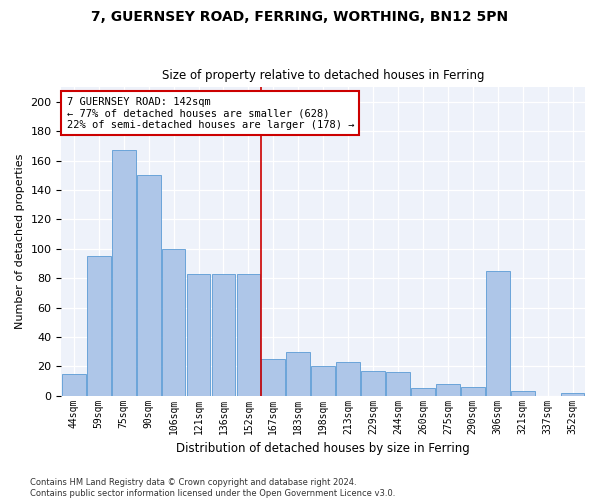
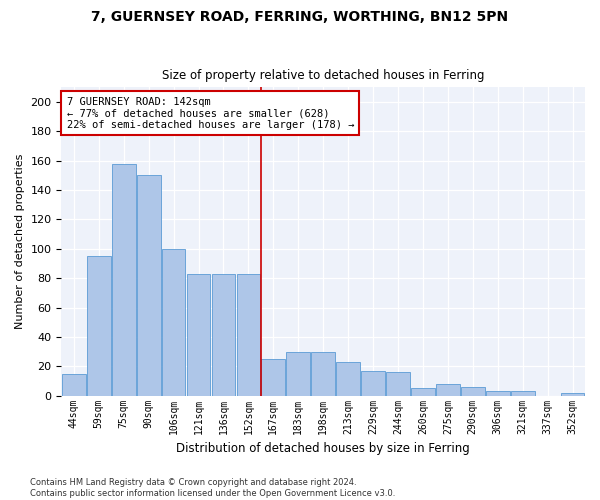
75sqm: 167 -> 158
198sqm: 20 -> 30
306sqm: 85 -> 3
